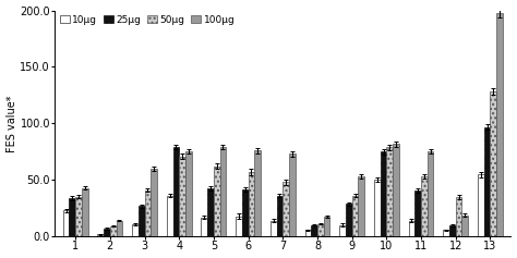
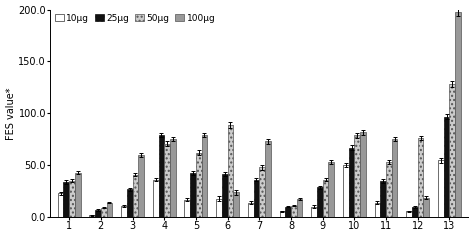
50μg/6: 57 -> 89
100μg/6: 76 -> 24
25μg/10: 75 -> 67
25μg/11: 41 -> 35
50μg/12: 35 -> 76
